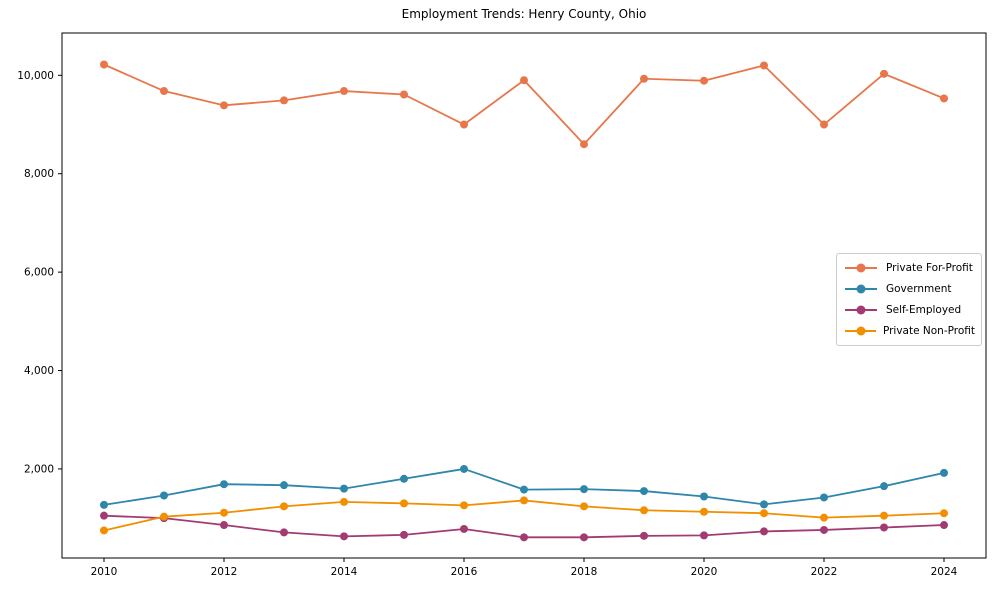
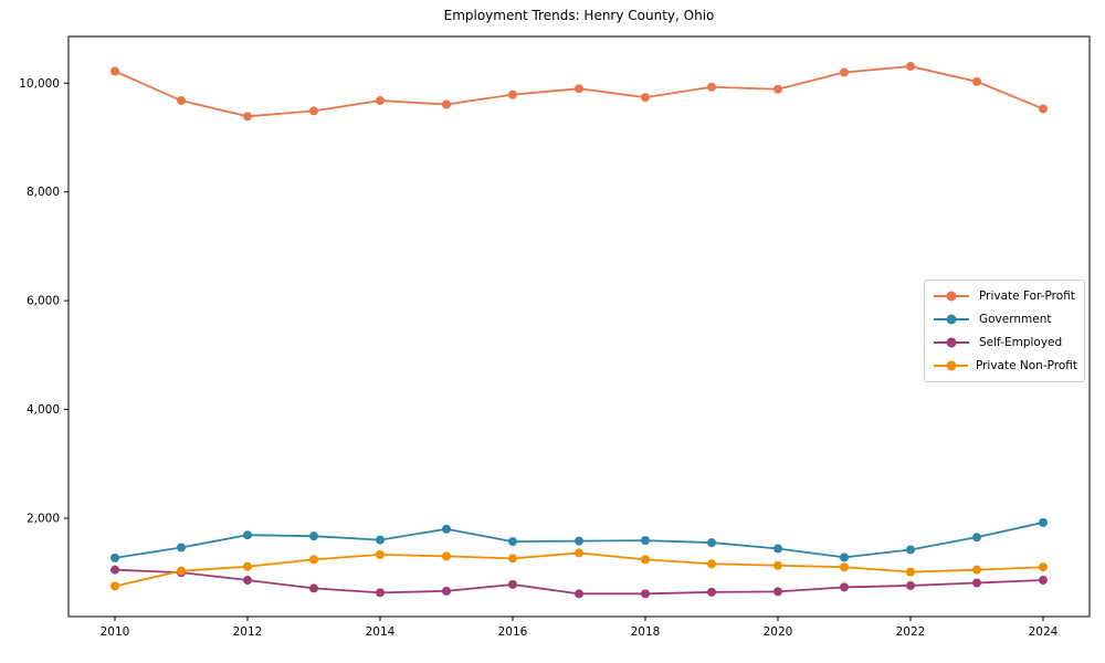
Private For-Profit/2016: 9000 -> 9800
Government/2016: 2000 -> 1600
Private For-Profit/2018: 8600 -> 9700
Private For-Profit/2022: 9000 -> 10300
